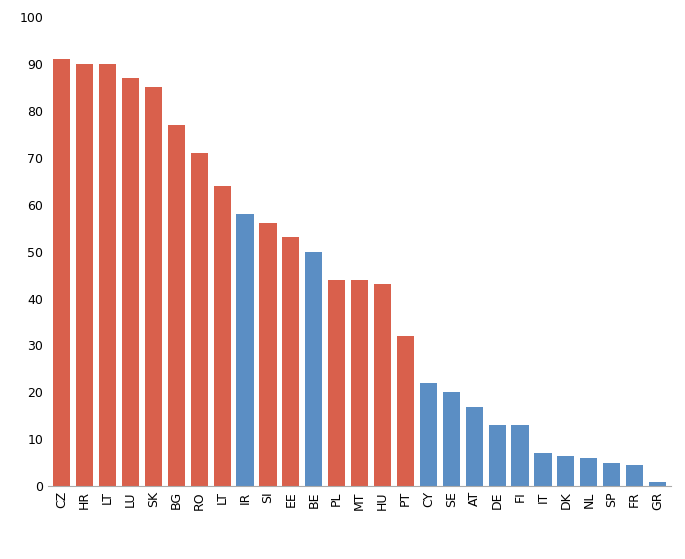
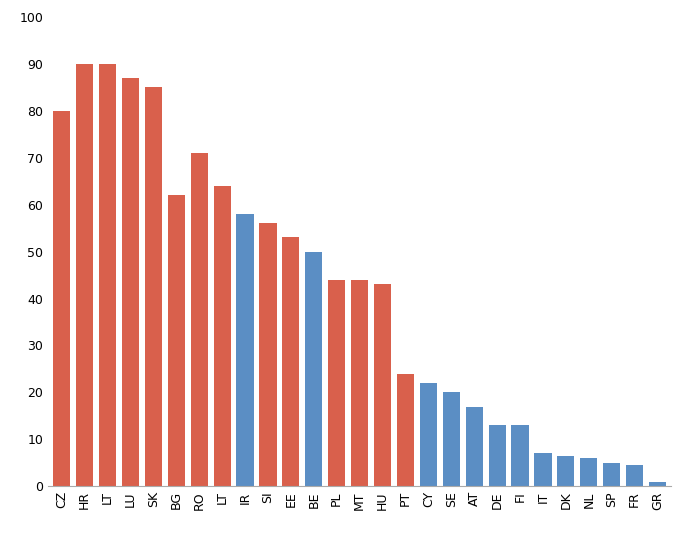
CZ: 91.0 -> 80.0
BG: 77.0 -> 62.0
PT: 32.0 -> 24.0
